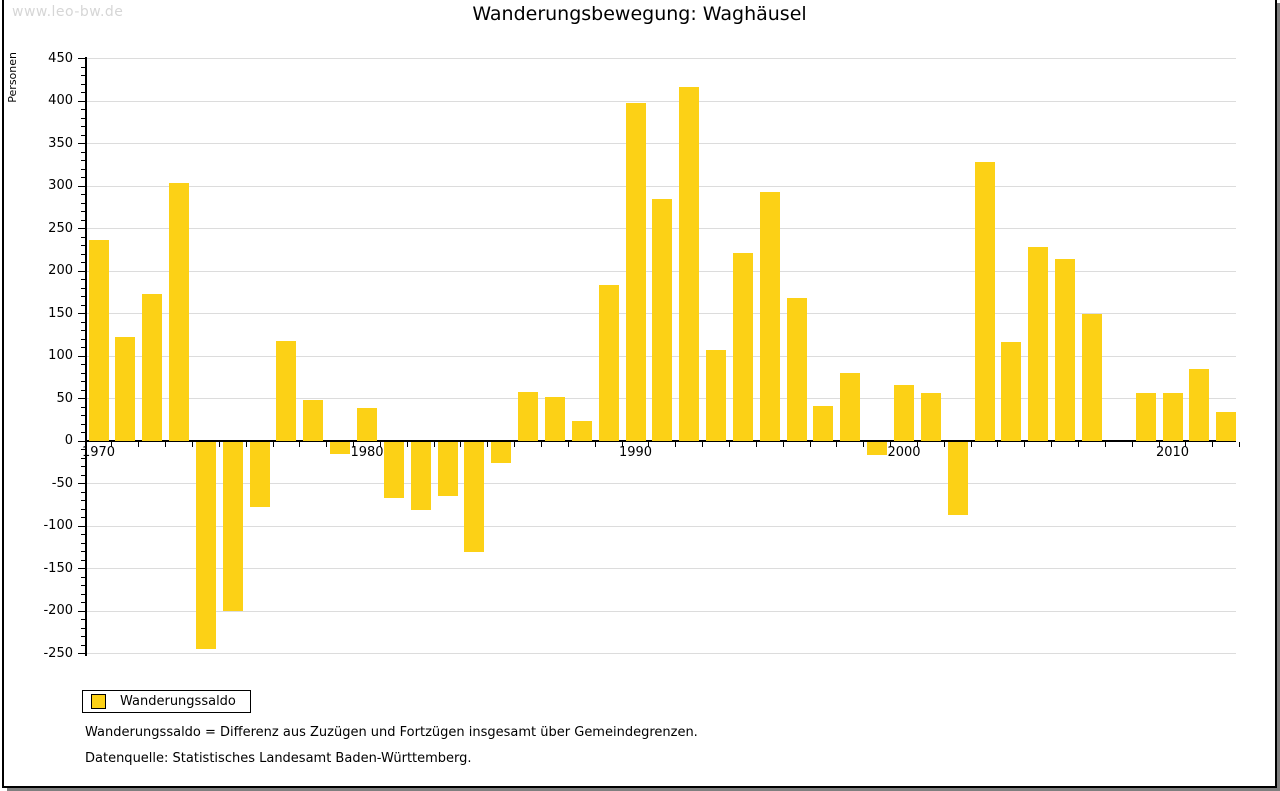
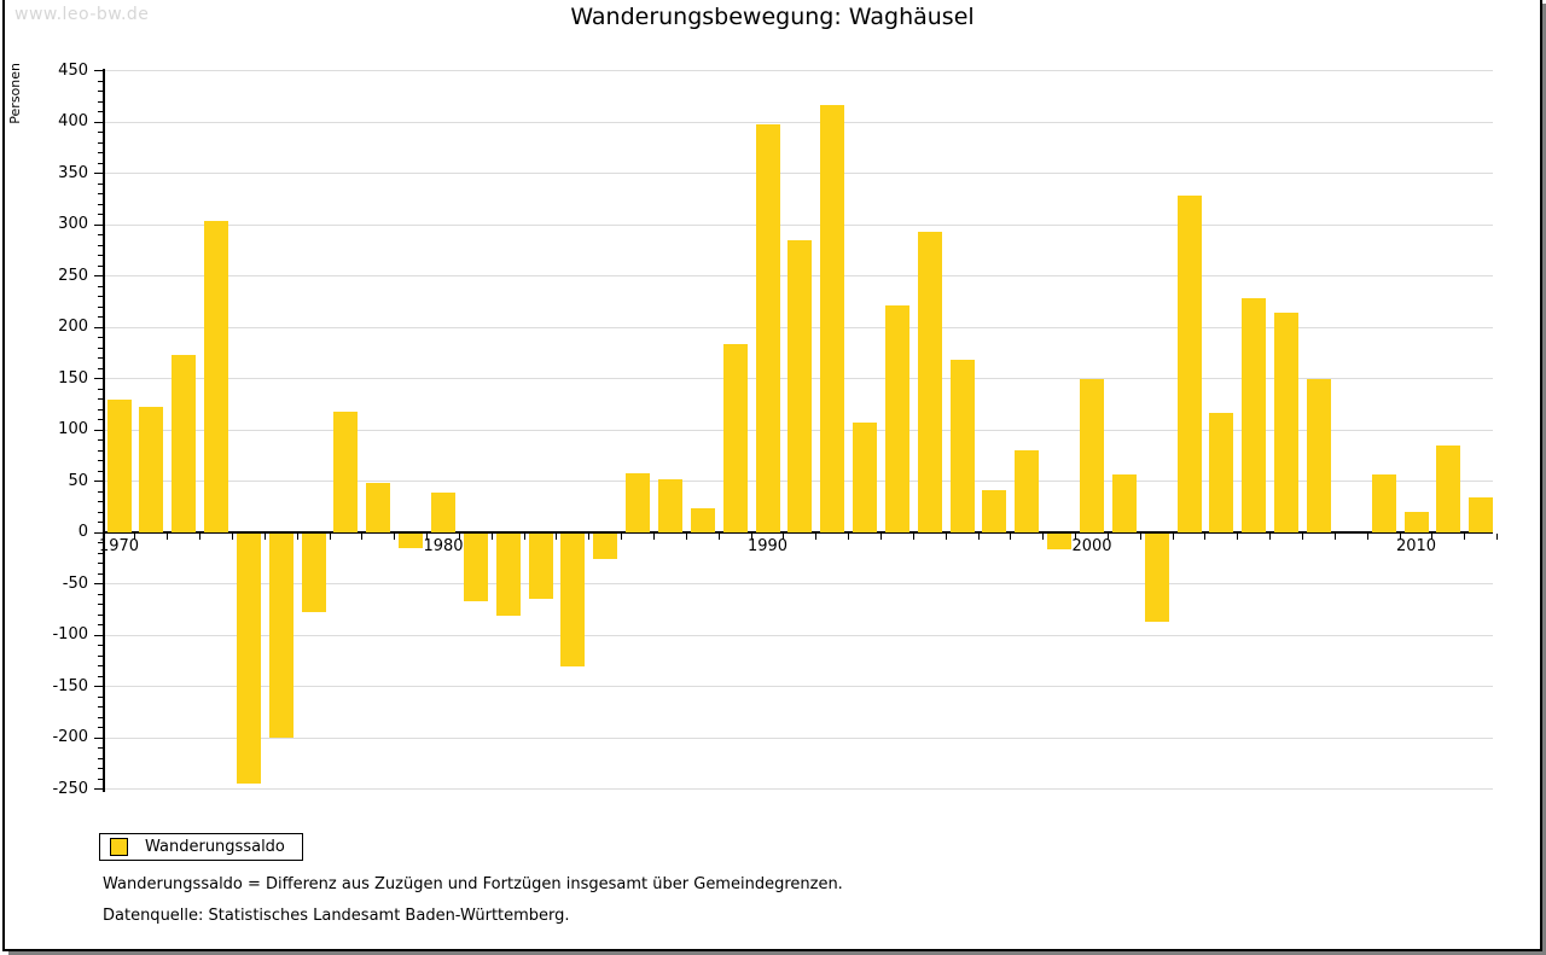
1970: 240 -> 130
2000: 70 -> 150
2010: 60 -> 20
